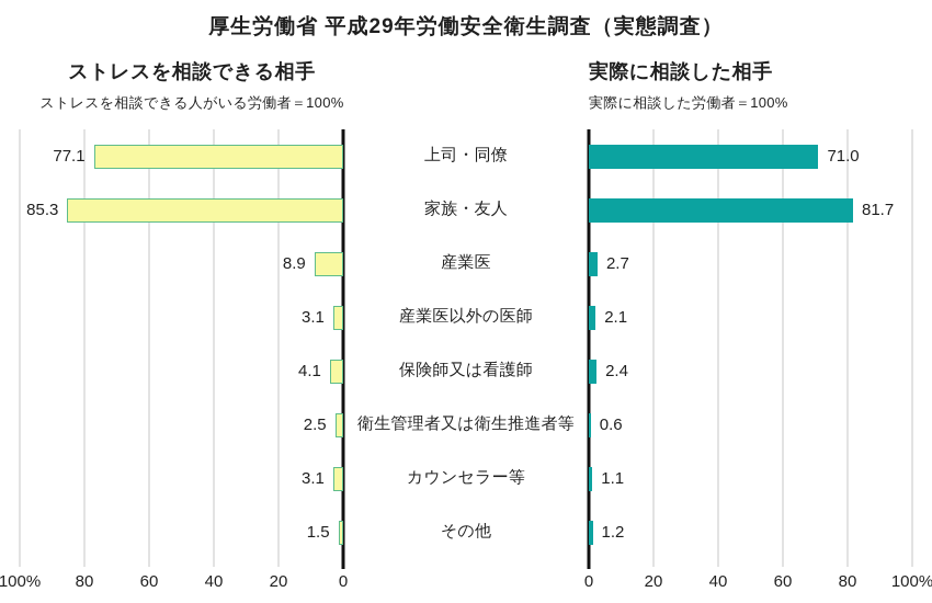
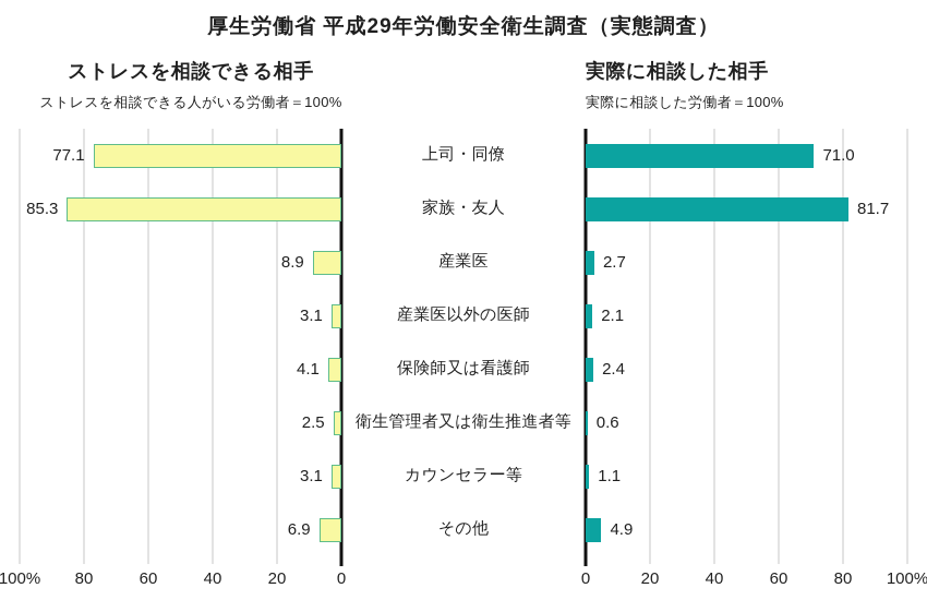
ストレスを相談できる相手/その他: 1.5 -> 6.9
実際に相談した相手/その他: 1.2 -> 4.9
